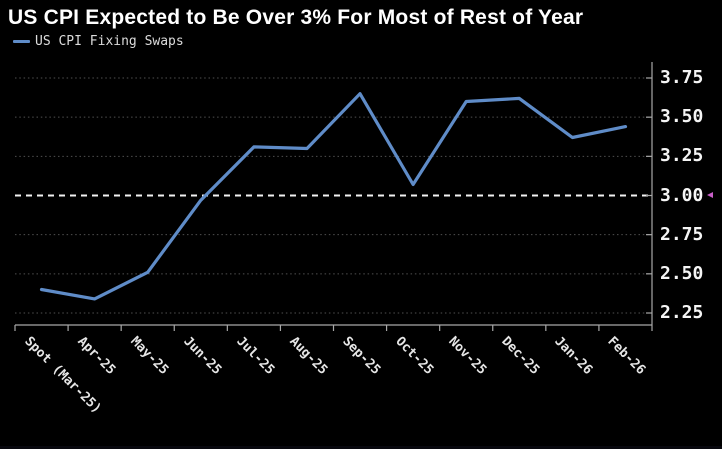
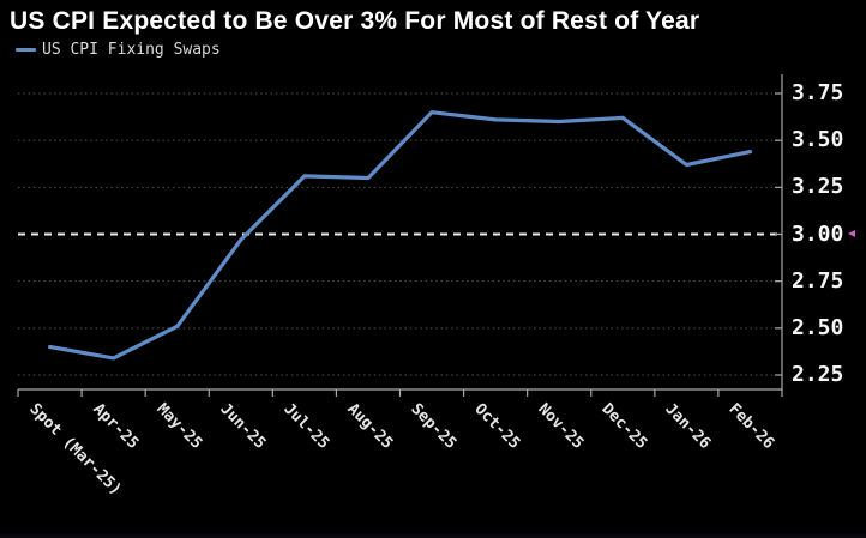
Oct-25: 3.07 -> 3.61
